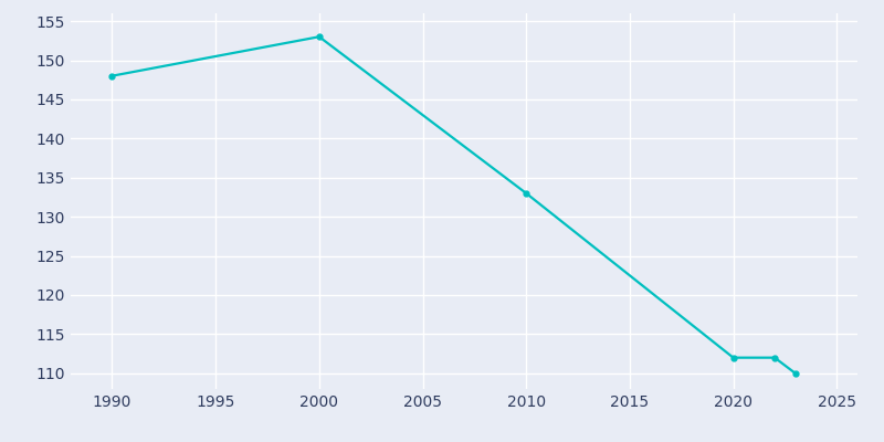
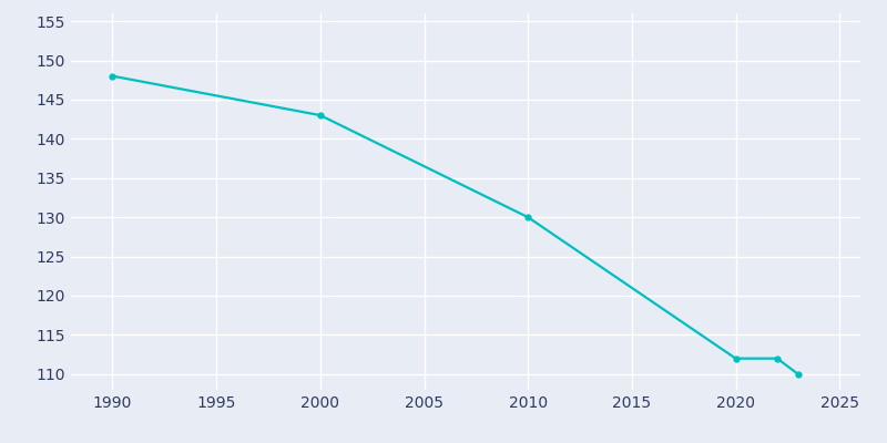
2000: 153 -> 143
2010: 133 -> 130
